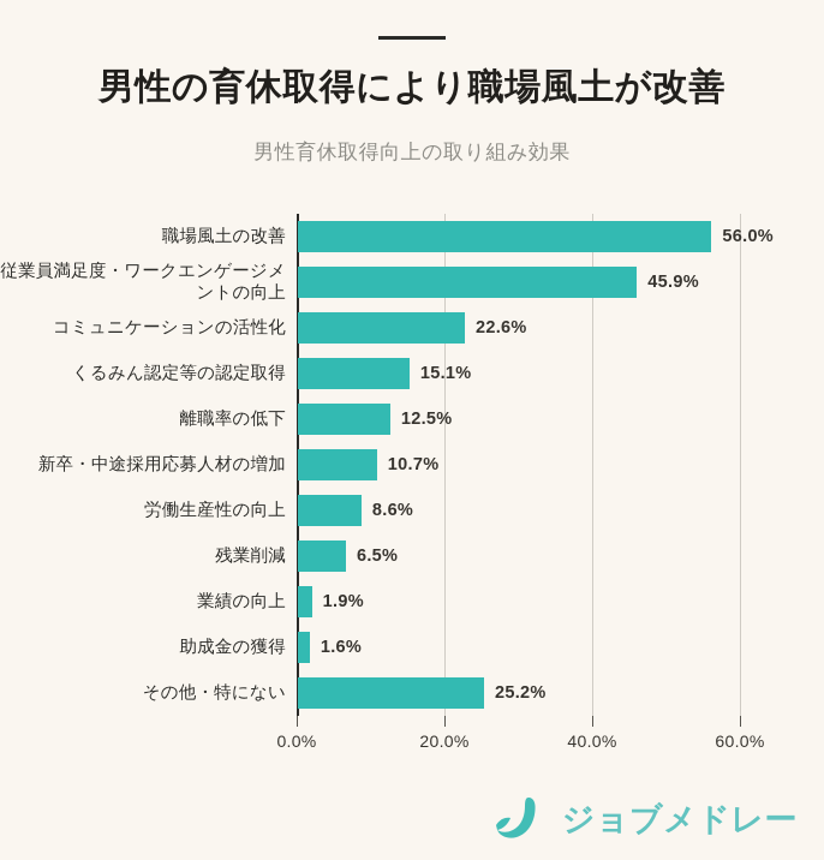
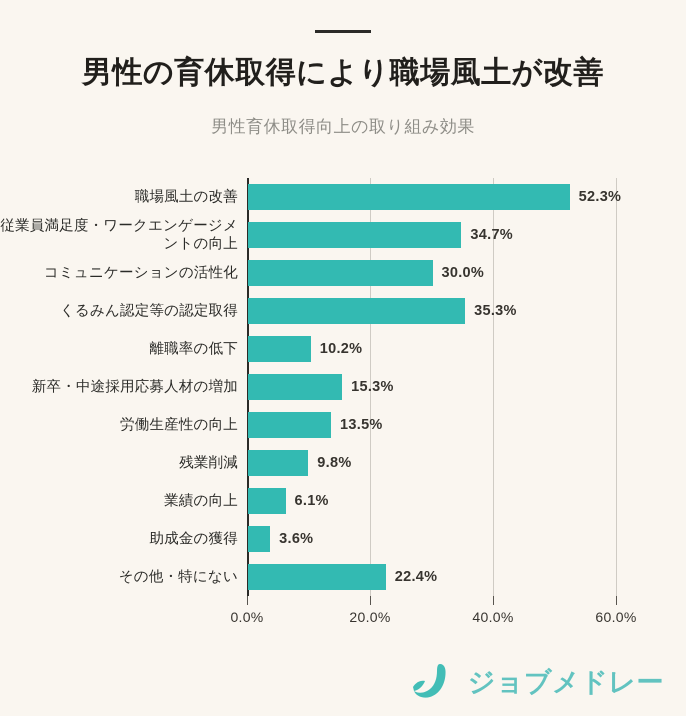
職場風土の改善: 56.0% -> 52.3%
従業員満足度・ワークエンゲージメントの向上: 45.9% -> 34.7%
コミュニケーションの活性化: 22.6% -> 30.0%
くるみん認定等の認定取得: 15.1% -> 35.3%
離職率の低下: 12.5% -> 10.2%
新卒・中途採用応募人材の増加: 10.7% -> 15.3%
労働生産性の向上: 8.6% -> 13.5%
残業削減: 6.5% -> 9.8%
業績の向上: 1.9% -> 6.1%
助成金の獲得: 1.6% -> 3.6%
その他・特にない: 25.2% -> 22.4%
